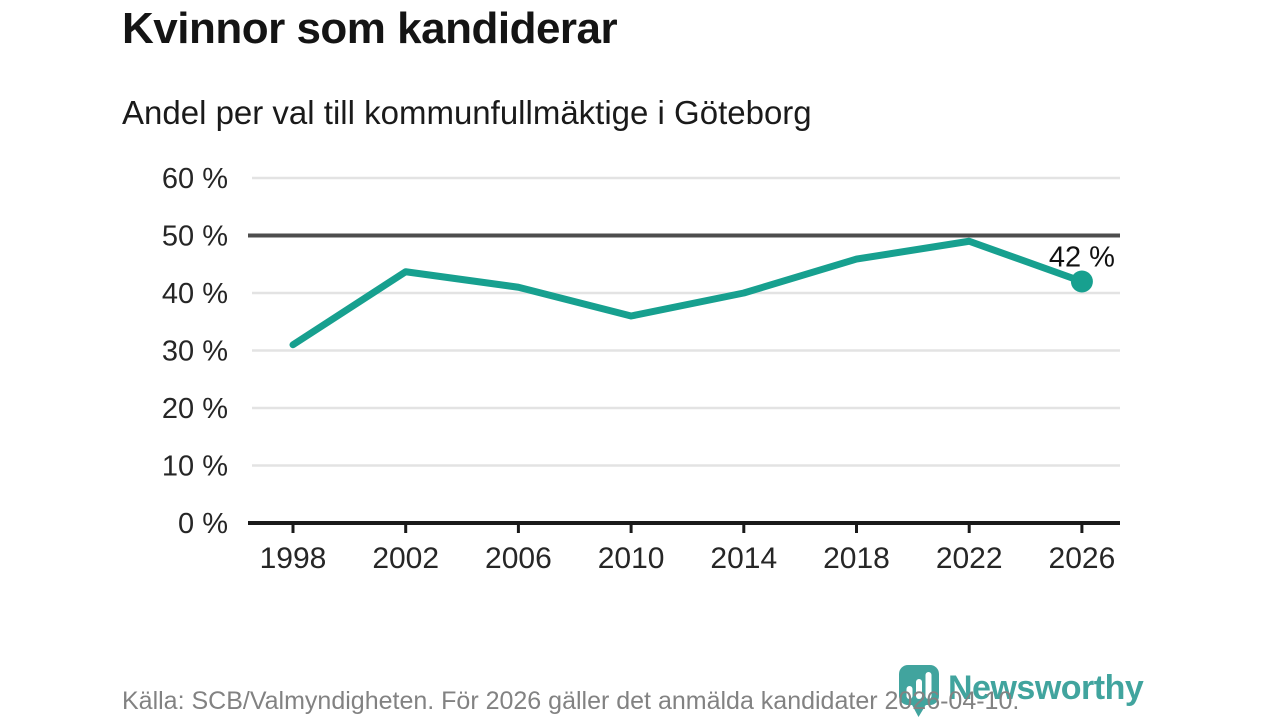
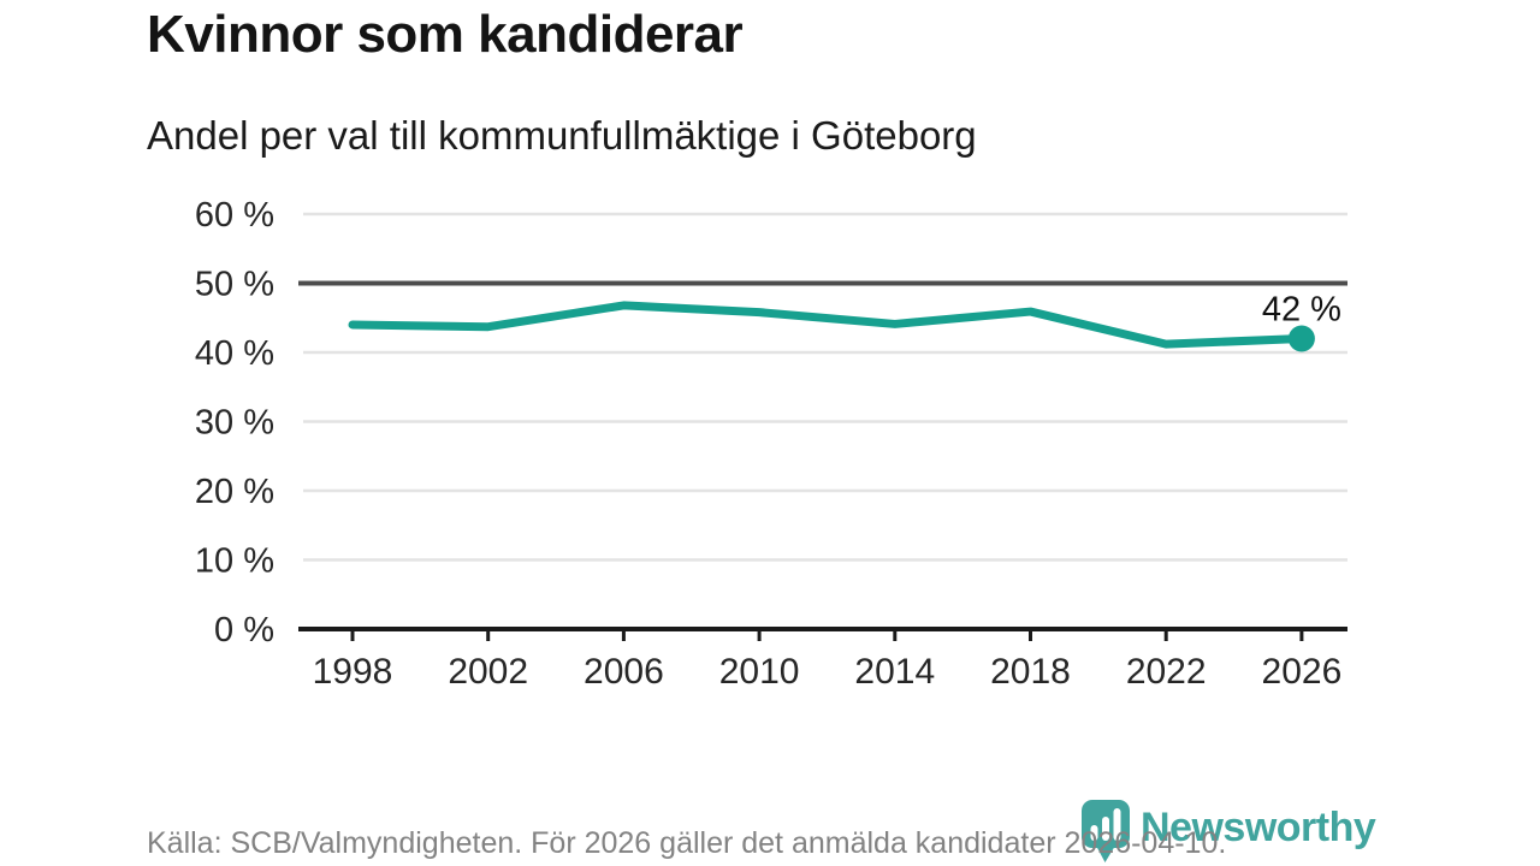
1998: 31% -> 44%
2006: 41% -> 47%
2010: 36% -> 46%
2014: 40% -> 44%
2022: 49% -> 41%
